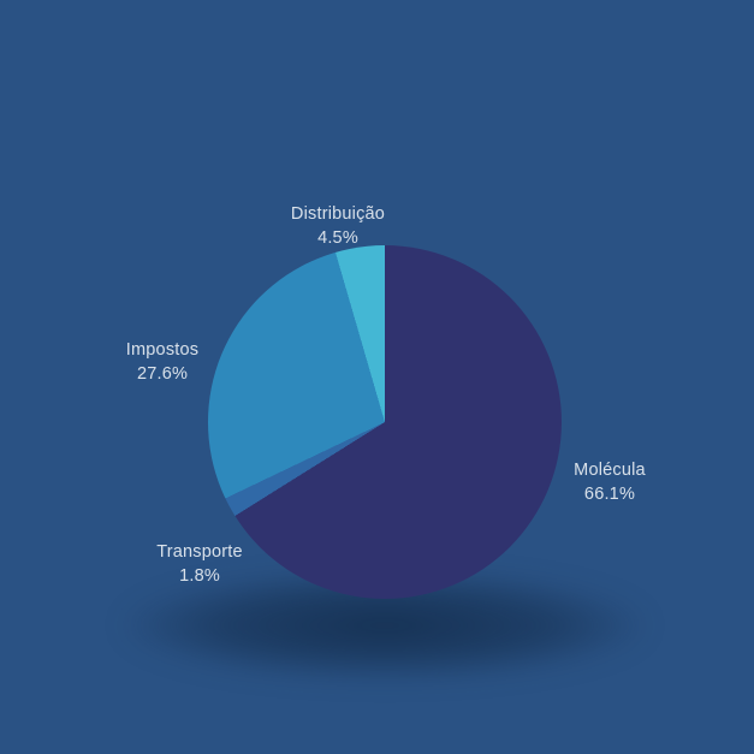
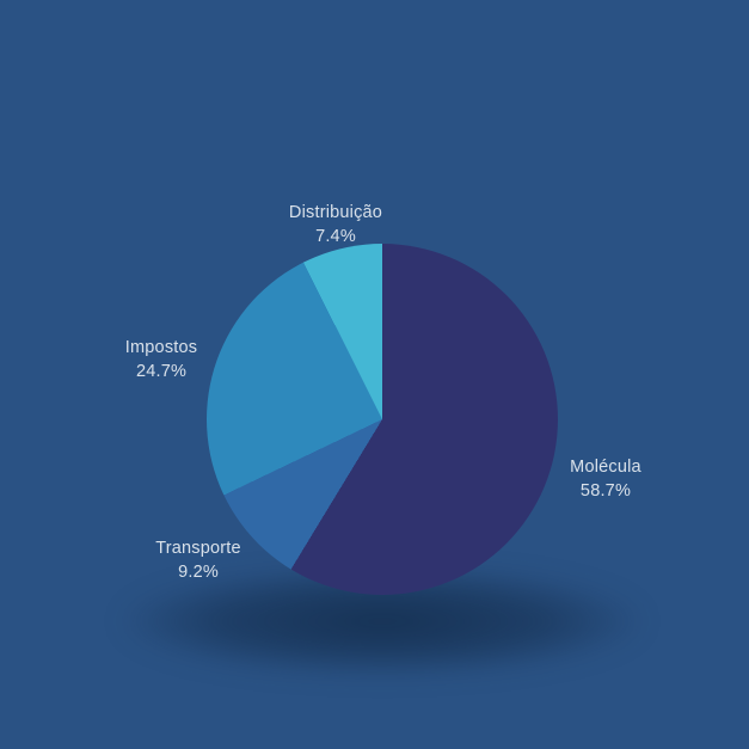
Molécula: 66.1% -> 58.7%
Transporte: 1.8% -> 9.2%
Impostos: 27.6% -> 24.7%
Distribuição: 4.5% -> 7.4%
